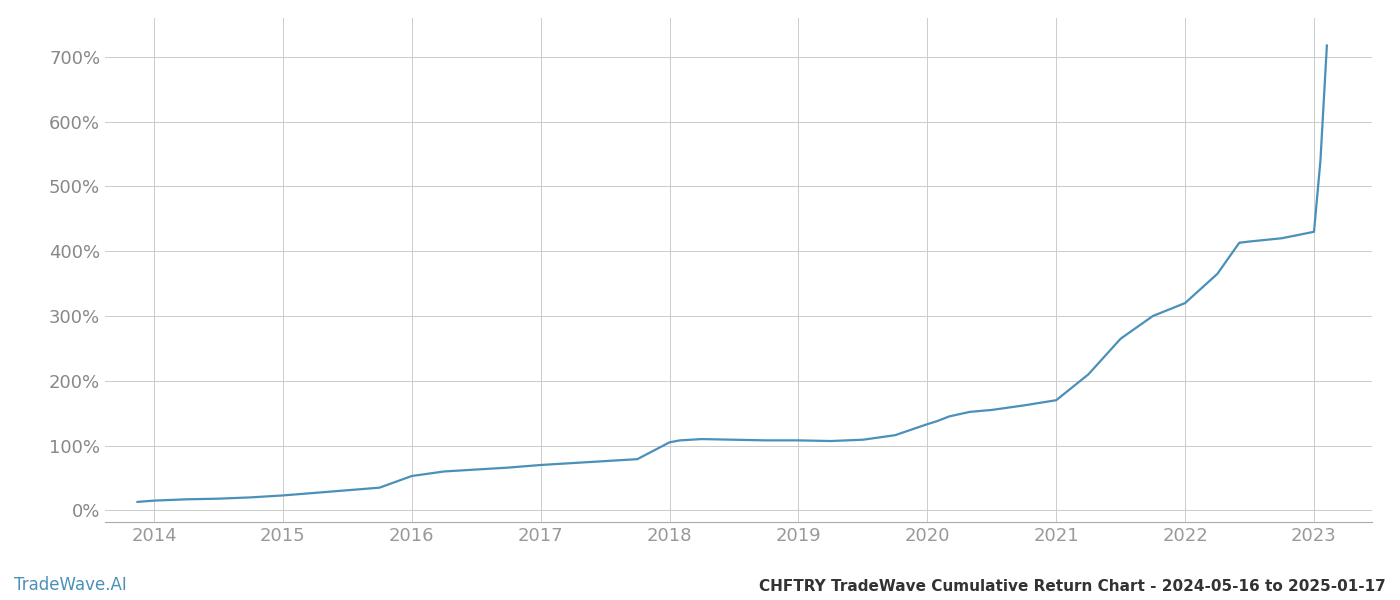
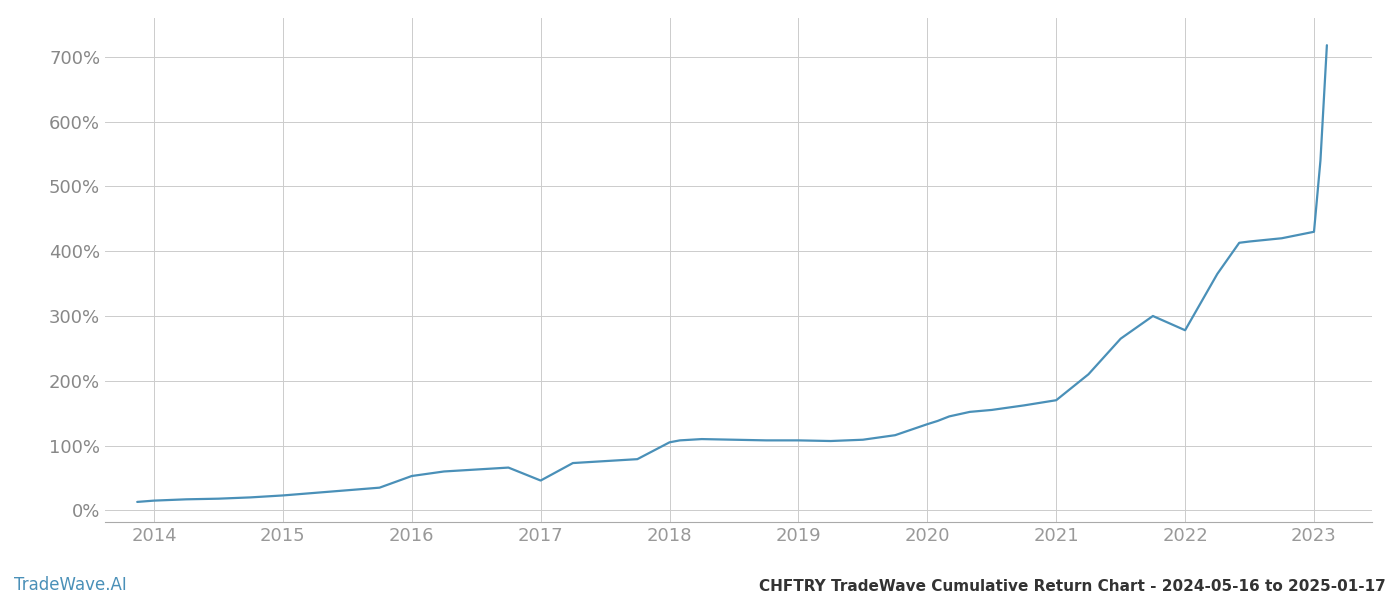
2017: 70% -> 46%
2022: 320% -> 278%
